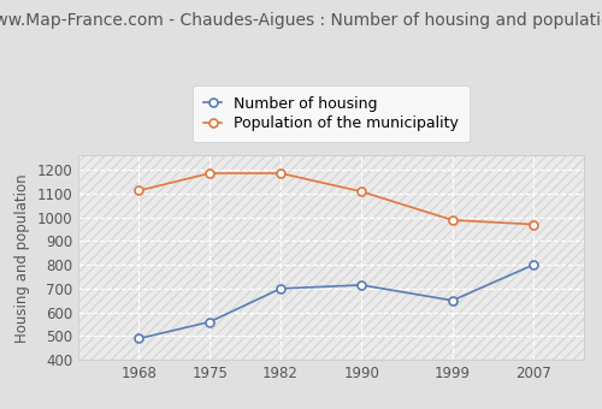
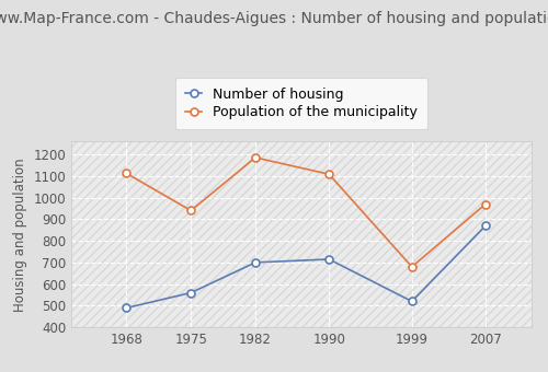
Population of the municipality/1975: 1180 -> 940
Number of housing/1999: 650 -> 520
Population of the municipality/1999: 990 -> 680
Number of housing/2007: 800 -> 870
